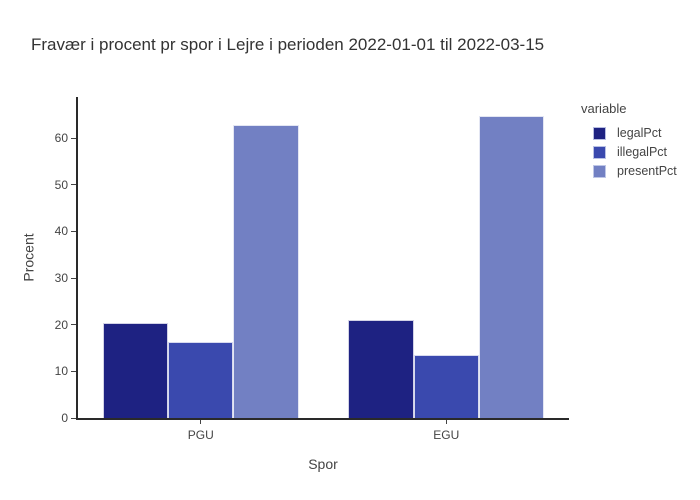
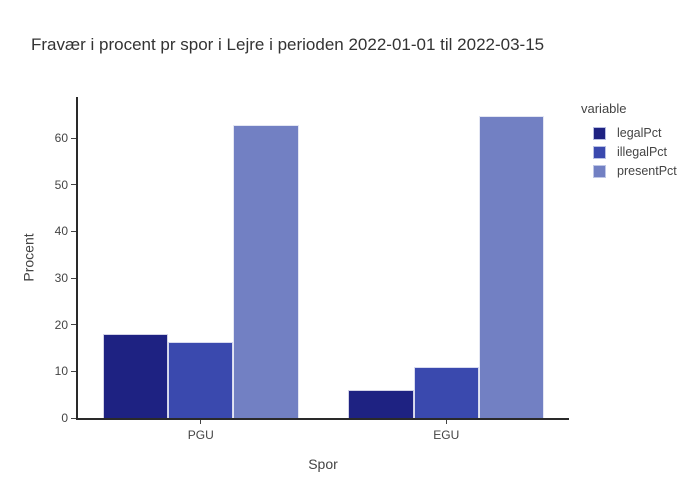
legalPct/PGU: 20 -> 18
legalPct/EGU: 21 -> 6
illegalPct/EGU: 14 -> 11
